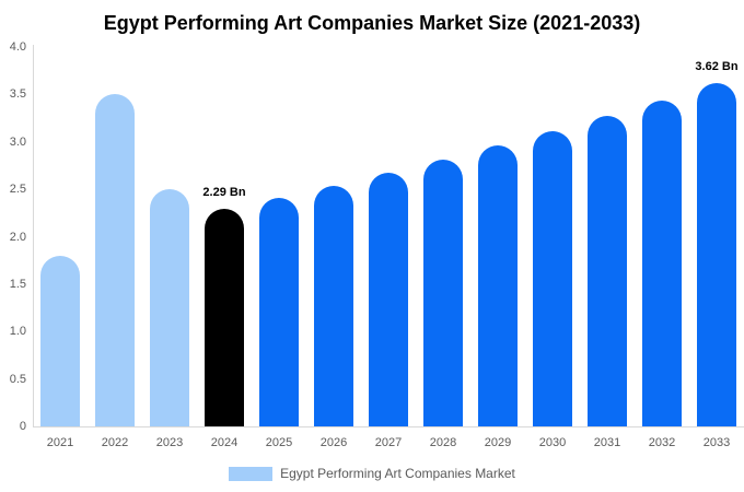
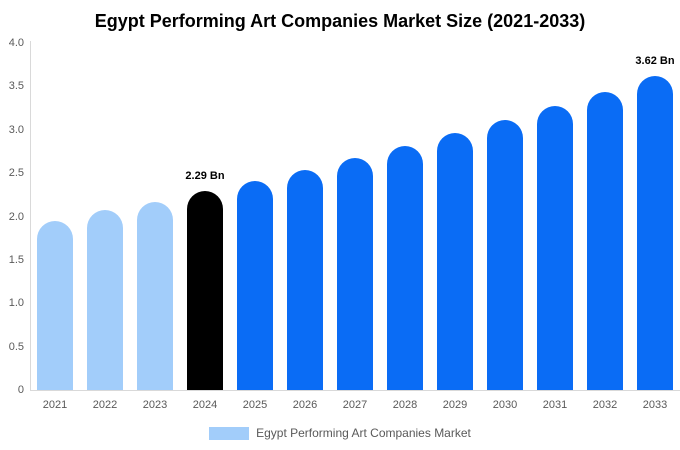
2021: 1.8 -> 1.9
2022: 3.5 -> 2.1
2023: 2.5 -> 2.2
